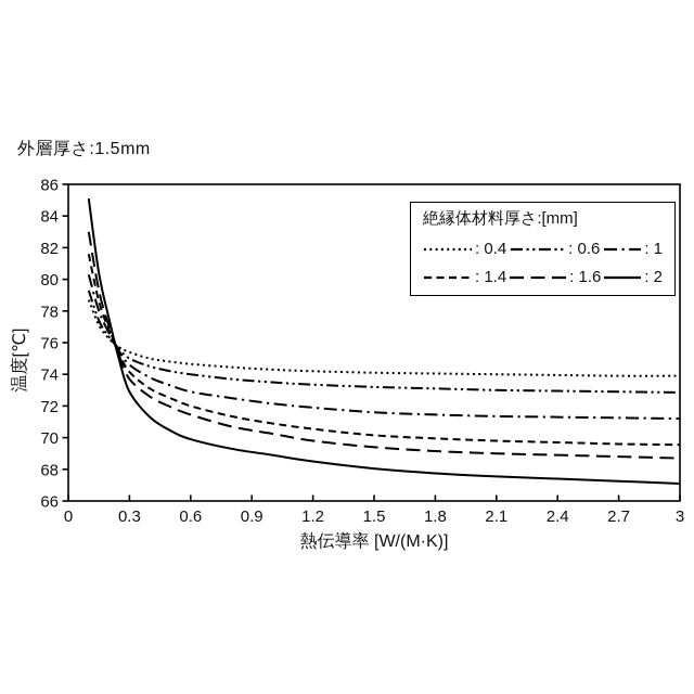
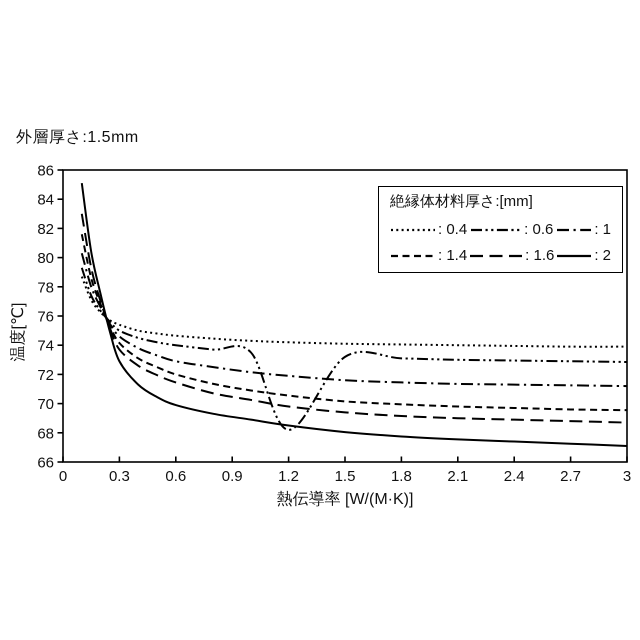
0.6/1.2: 73.3 -> 68.2
